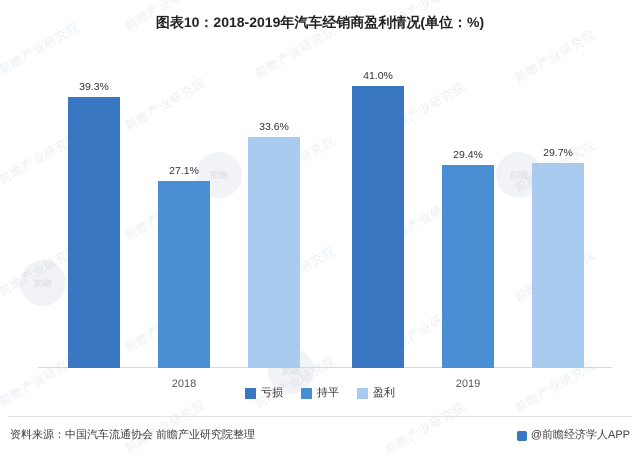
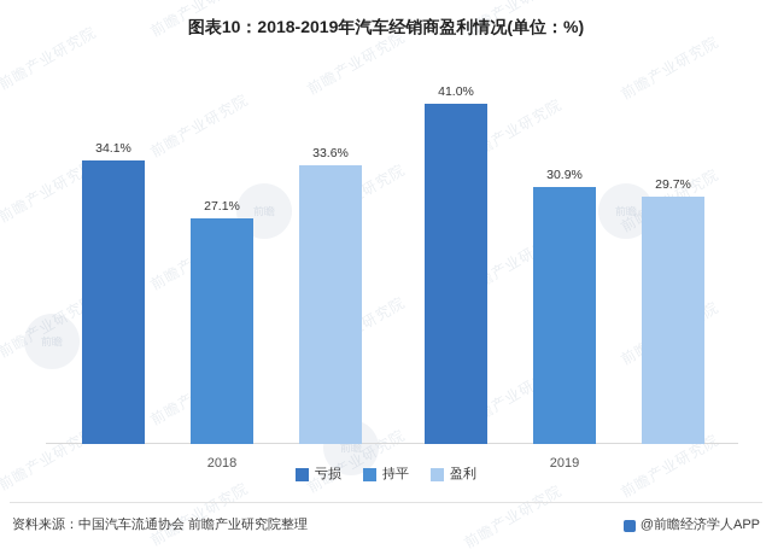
亏损/2018: 39.3% -> 34.1%
持平/2019: 29.4% -> 30.9%
